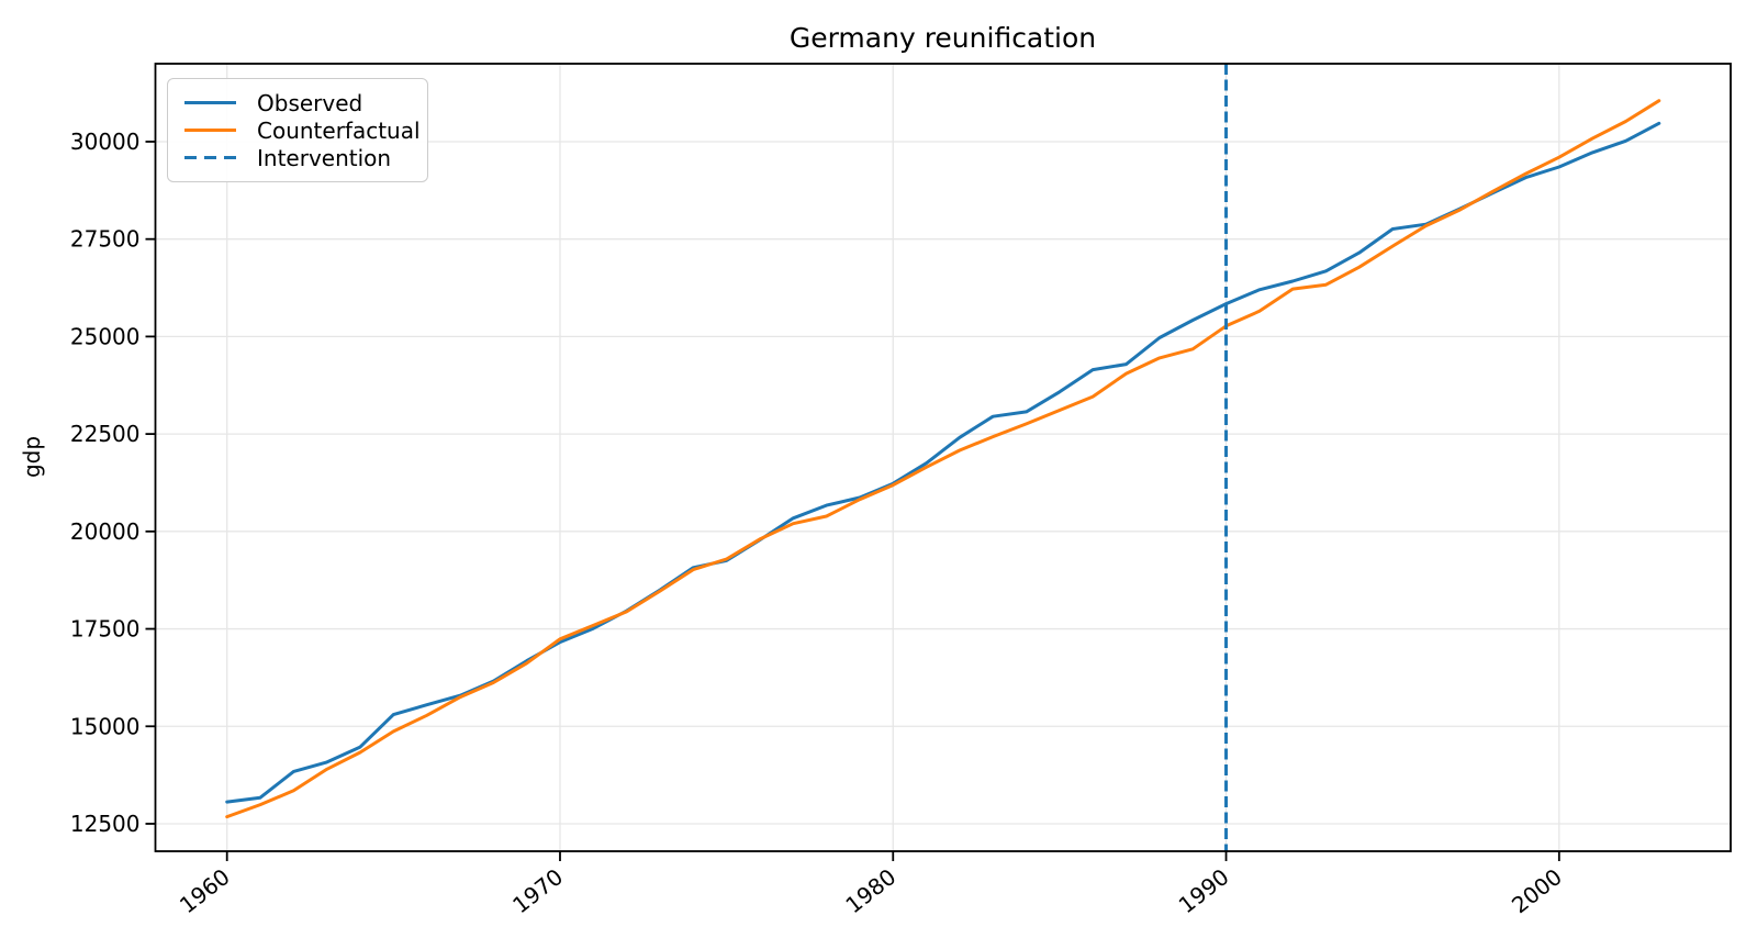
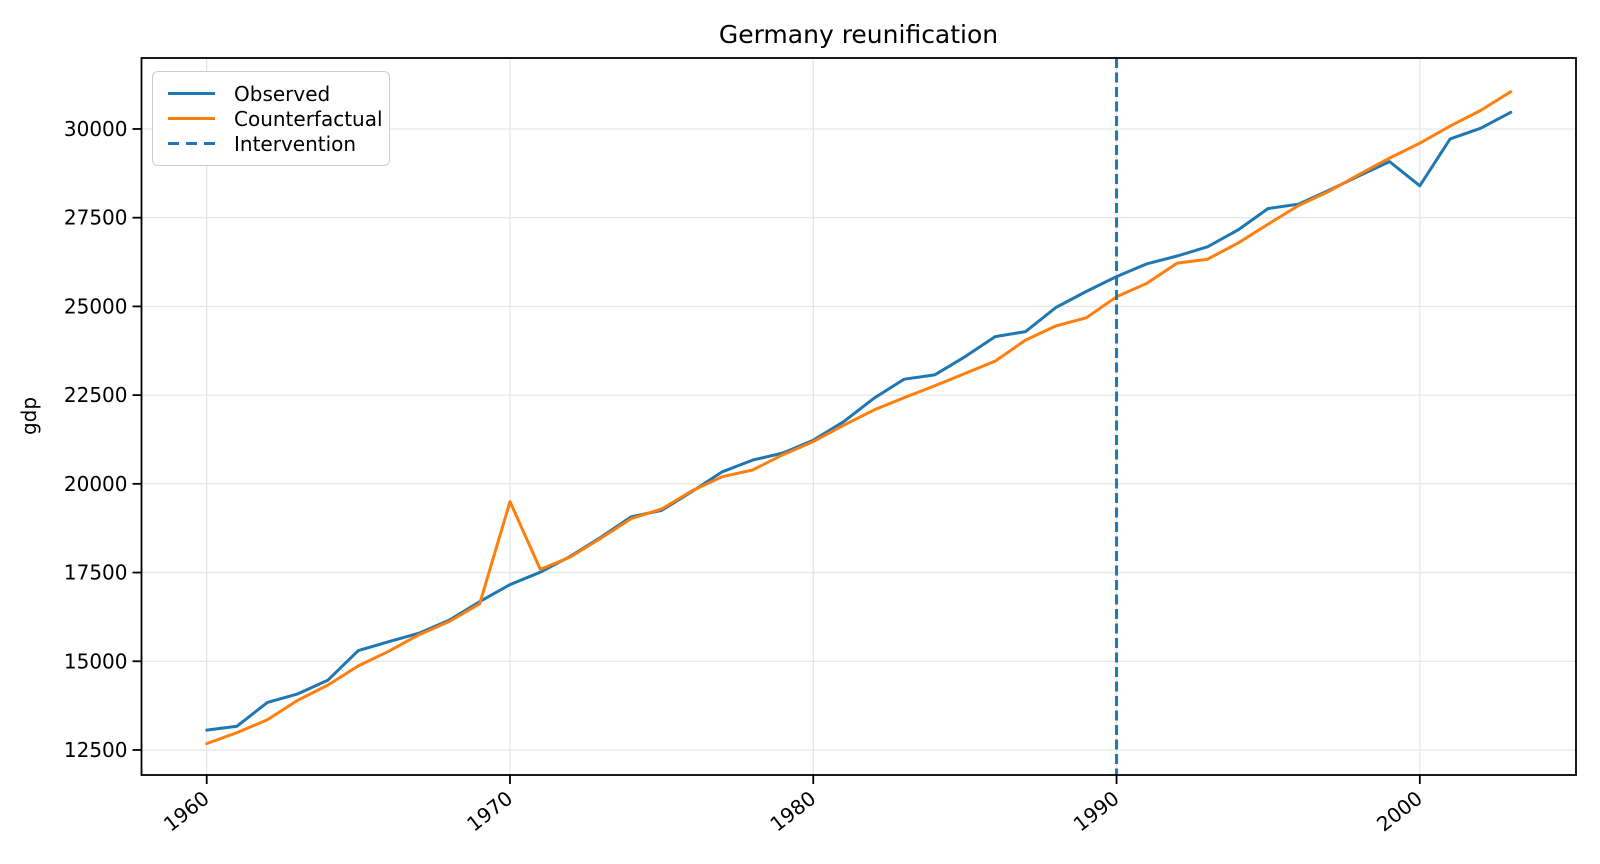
Counterfactual/1970: 17200 -> 19500
Observed/2000: 29400 -> 28400
